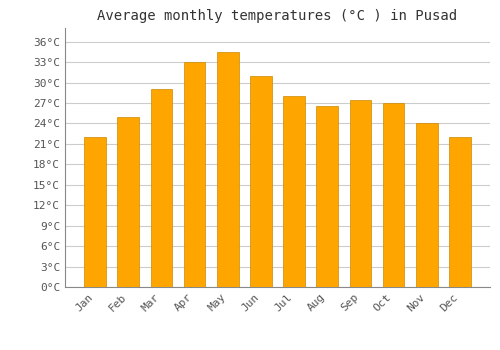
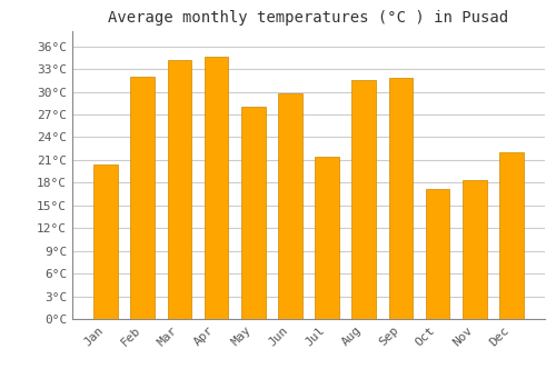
Jan: 22.0°C -> 20.4°C
Feb: 25.0°C -> 32.0°C
Mar: 29.0°C -> 34.2°C
Apr: 33.0°C -> 34.6°C
May: 34.5°C -> 28.0°C
Jun: 31.0°C -> 29.8°C
Jul: 28.0°C -> 21.4°C
Aug: 26.5°C -> 31.6°C
Sep: 27.5°C -> 31.8°C
Oct: 27.0°C -> 17.2°C
Nov: 24.0°C -> 18.4°C
